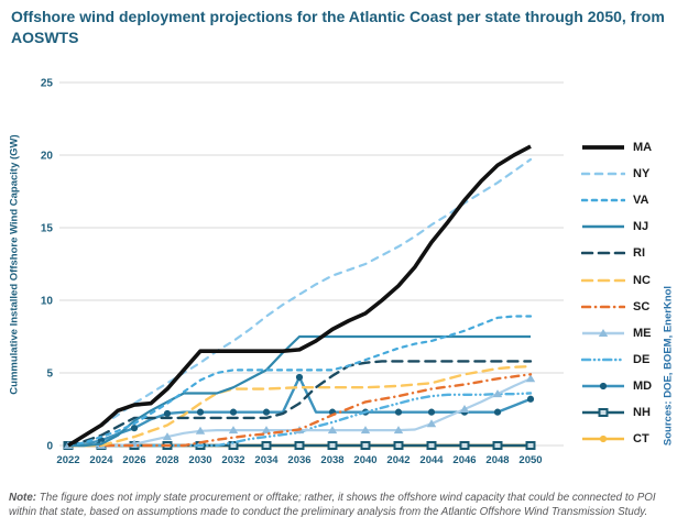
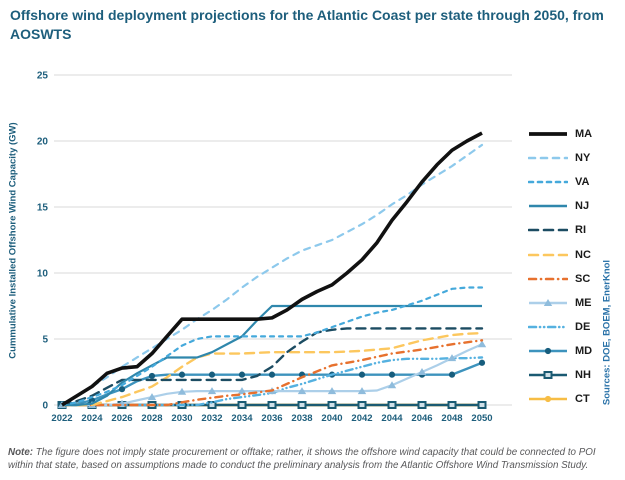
MD/2036: 4.7 -> 2.3
